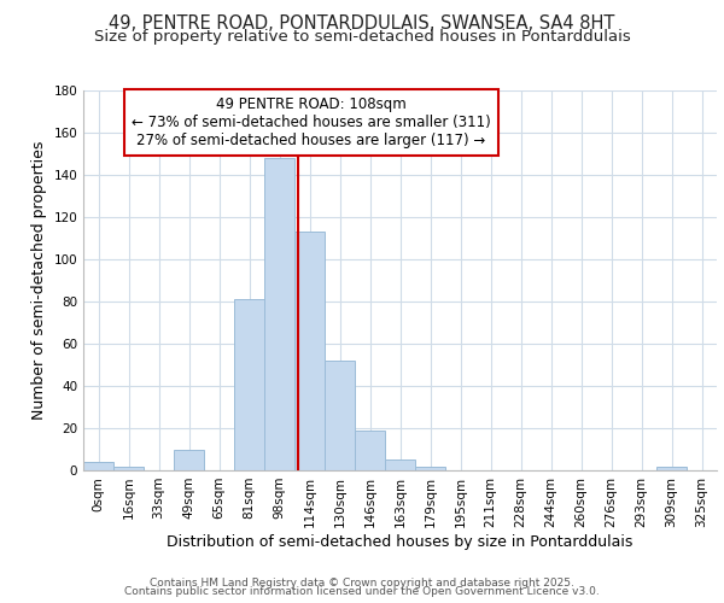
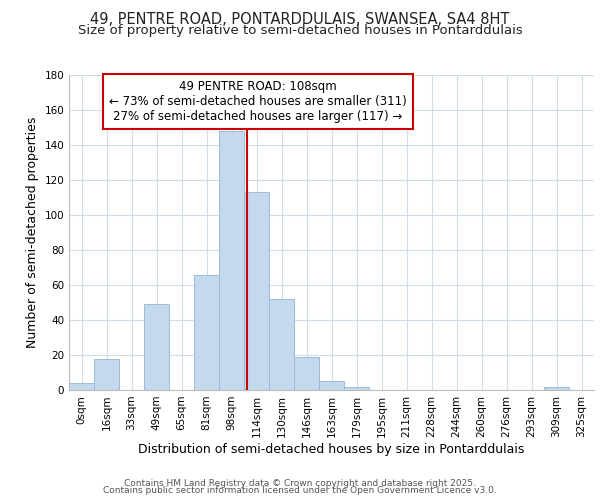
16sqm: 2 -> 18
49sqm: 10 -> 49
81sqm: 81 -> 66
